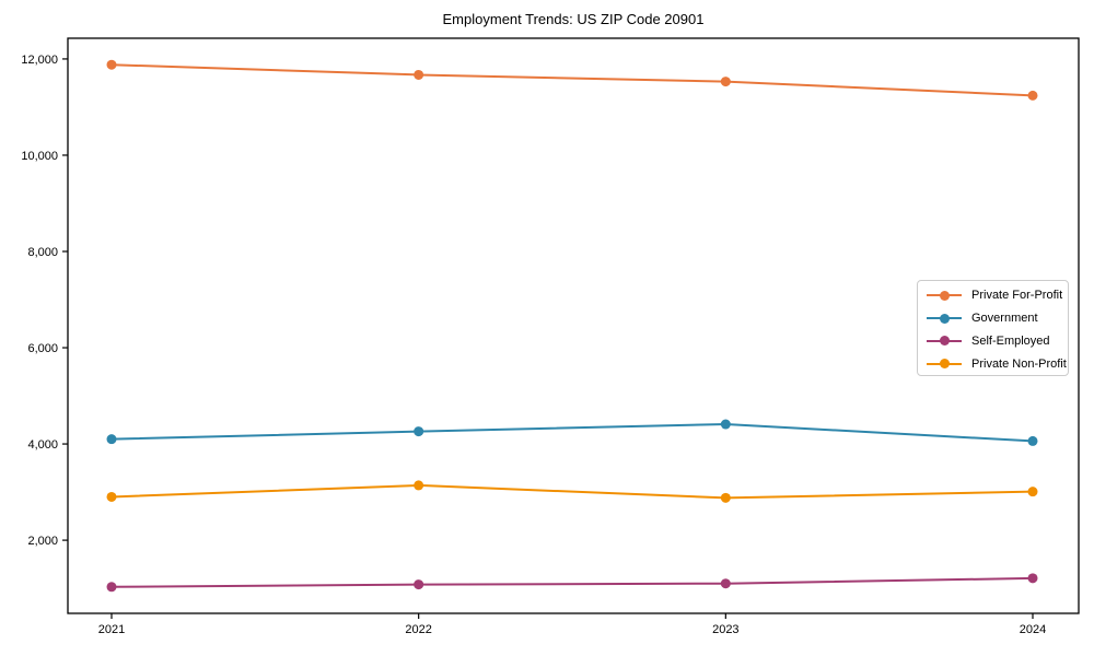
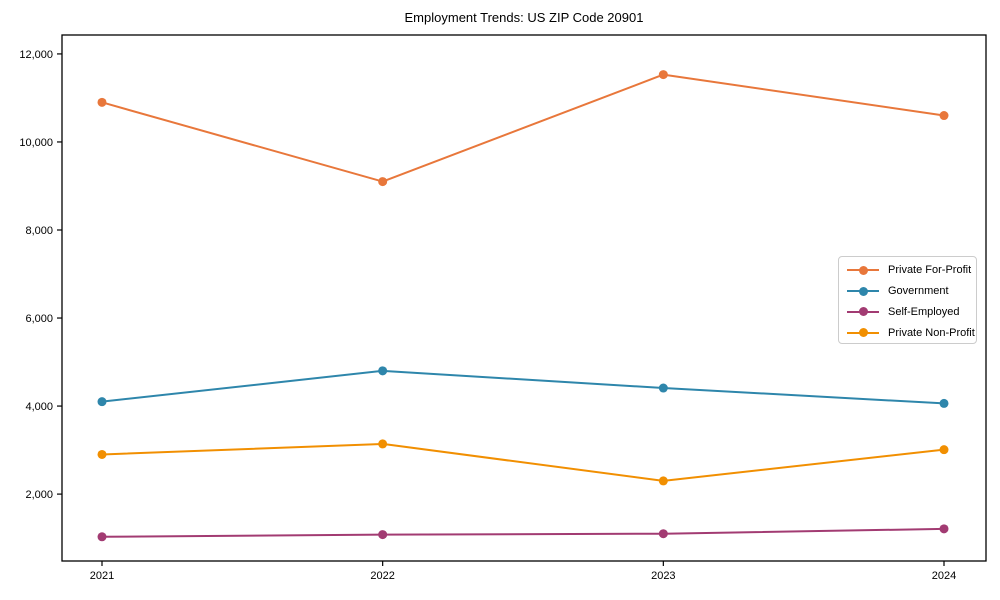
Private For-Profit/2021: 11900 -> 10900
Private For-Profit/2022: 11700 -> 9100
Government/2022: 4300 -> 4800
Private Non-Profit/2023: 2900 -> 2300
Private For-Profit/2024: 11200 -> 10600
